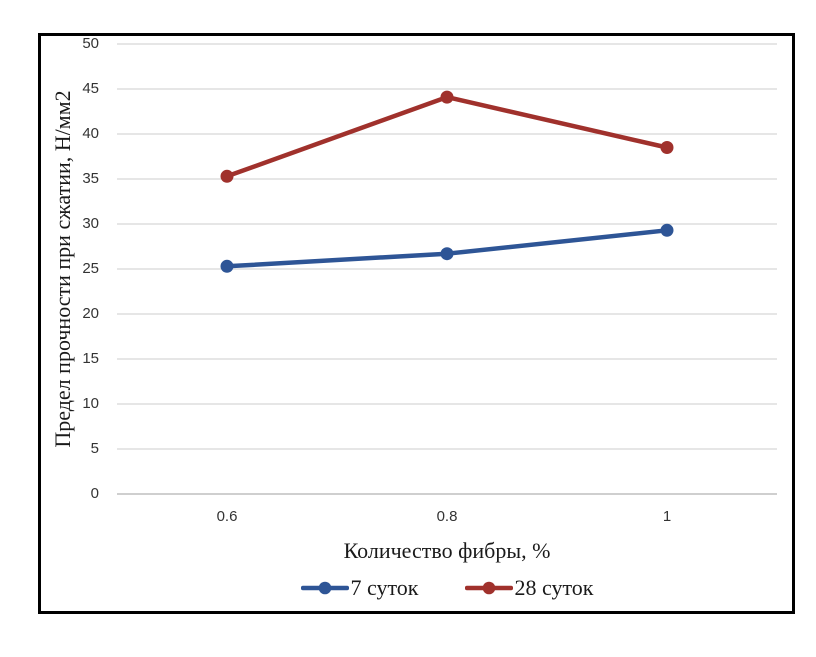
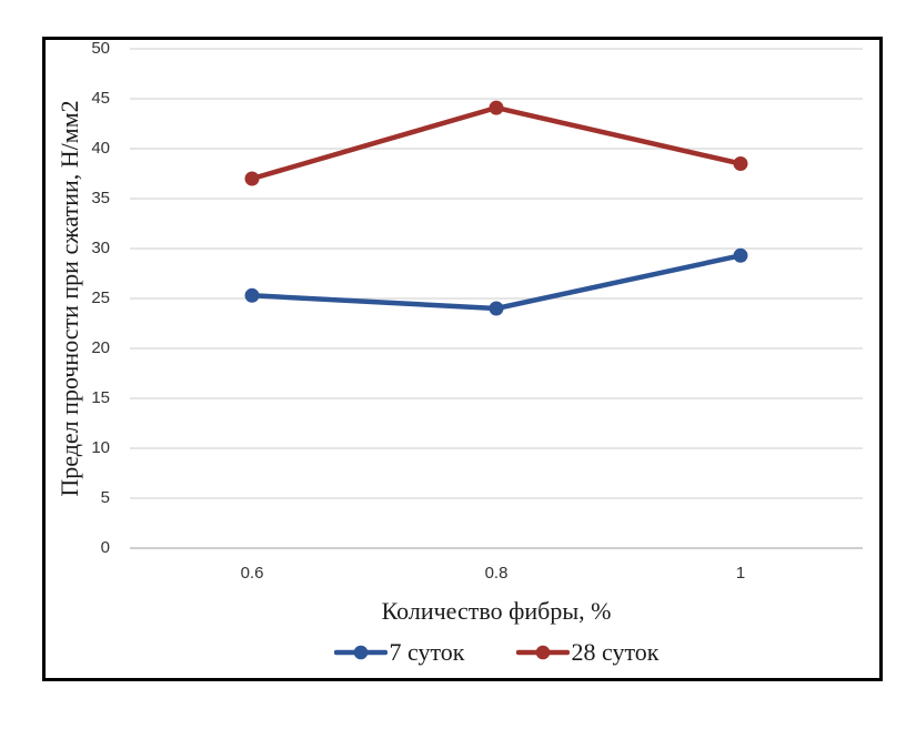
28 суток/0.6: 35 -> 37
7 суток/0.8: 27 -> 24
